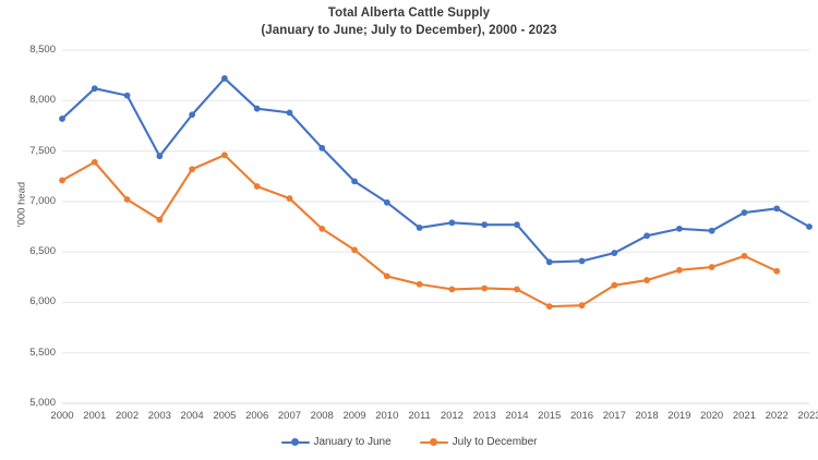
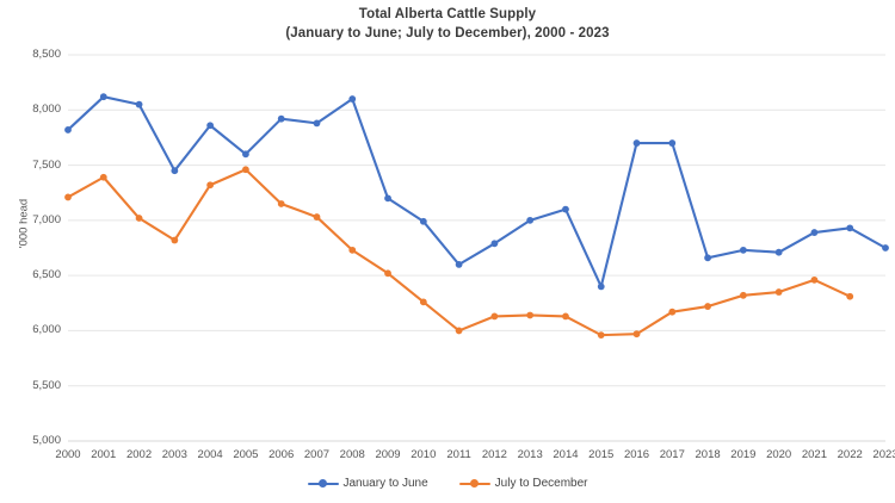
January to June/2005: 8200 -> 7600
January to June/2008: 7500 -> 8100
January to June/2011: 6700 -> 6600
July to December/2011: 6200 -> 6000
January to June/2013: 6800 -> 7000
January to June/2014: 6800 -> 7100
January to June/2016: 6400 -> 7700
January to June/2017: 6500 -> 7700
